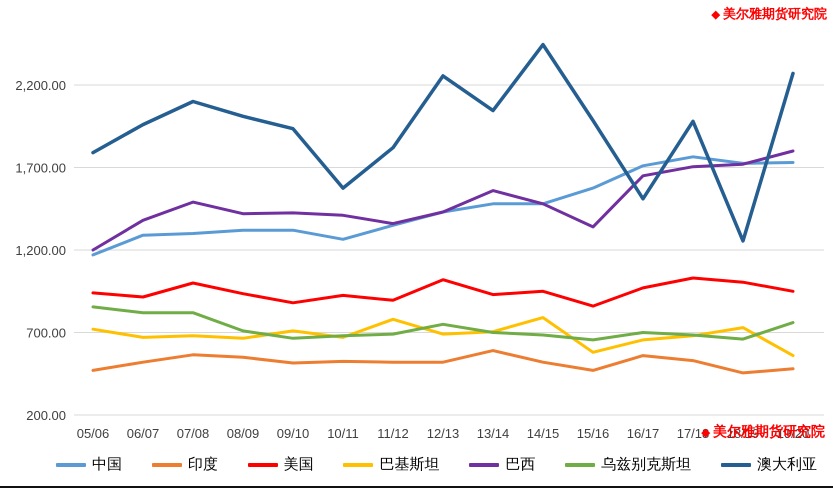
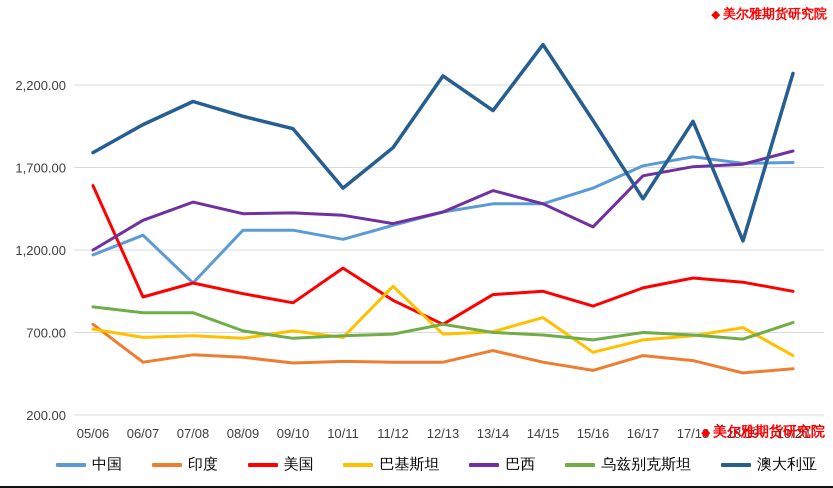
印度/05/06: 470 -> 750
美国/05/06: 940 -> 1590
中国/07/08: 1300 -> 1000
美国/10/11: 920 -> 1090
巴基斯坦/11/12: 780 -> 980
美国/12/13: 1020 -> 750
